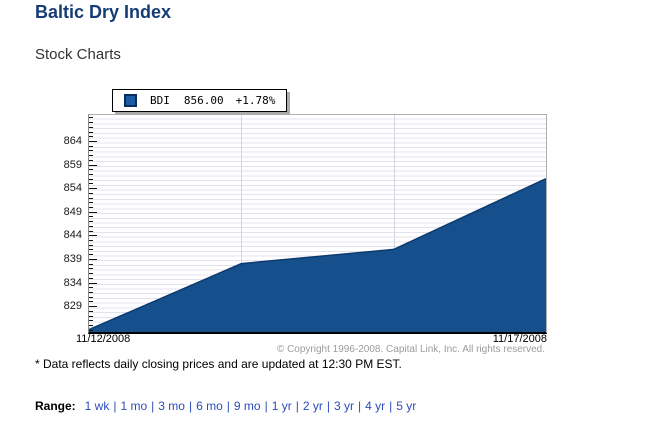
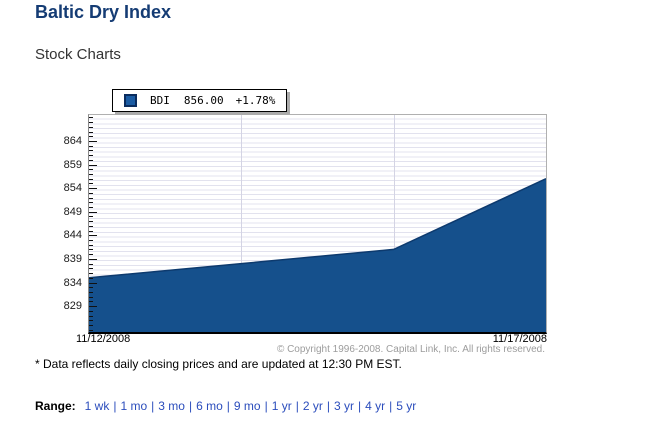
11/12/2008: 824 -> 835
